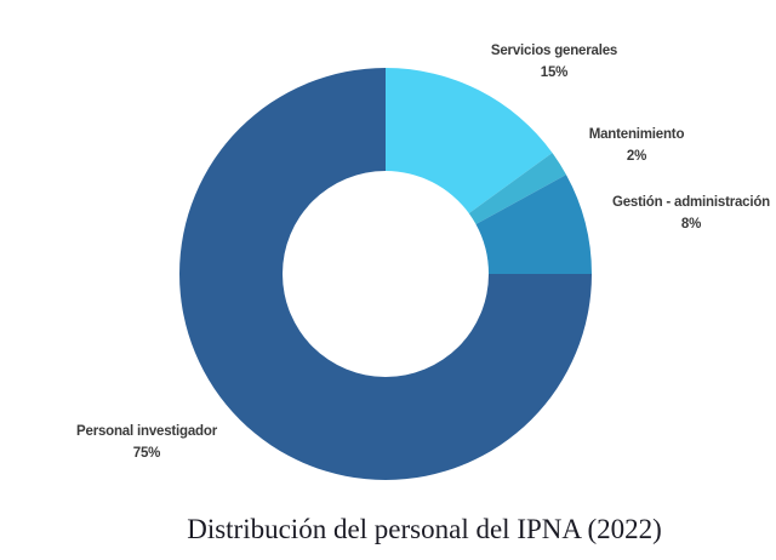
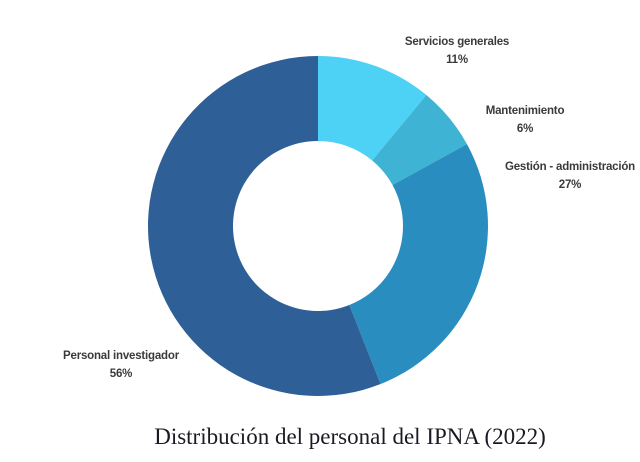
Servicios generales: 15% -> 11%
Mantenimiento: 2% -> 6%
Gestión - administración: 8% -> 27%
Personal investigador: 75% -> 56%
